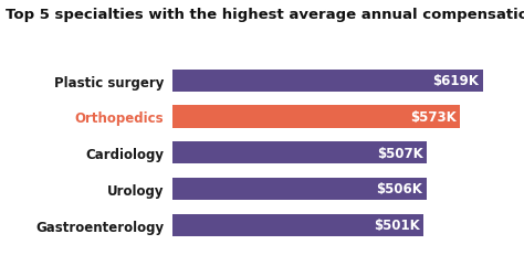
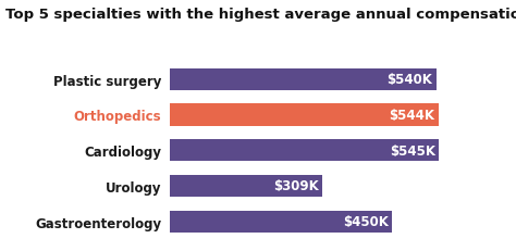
Plastic surgery: $619K -> $540K
Orthopedics: $573K -> $544K
Cardiology: $507K -> $545K
Urology: $506K -> $309K
Gastroenterology: $501K -> $450K
